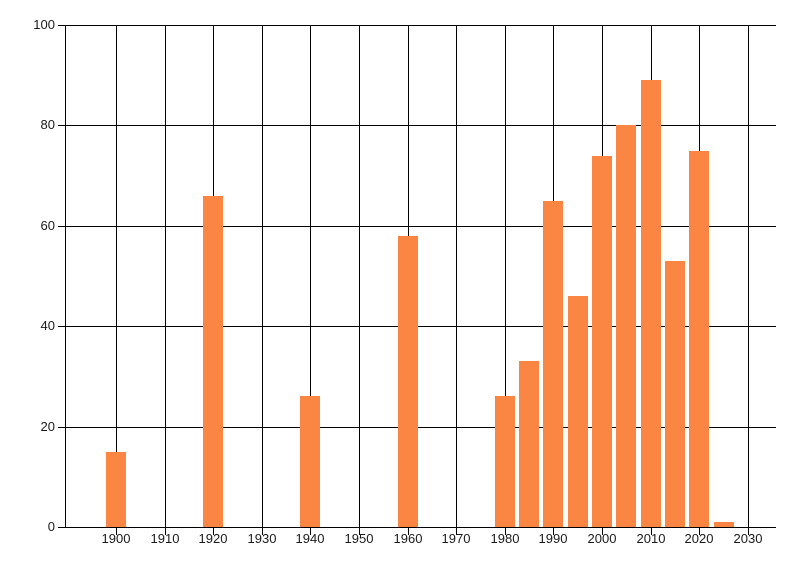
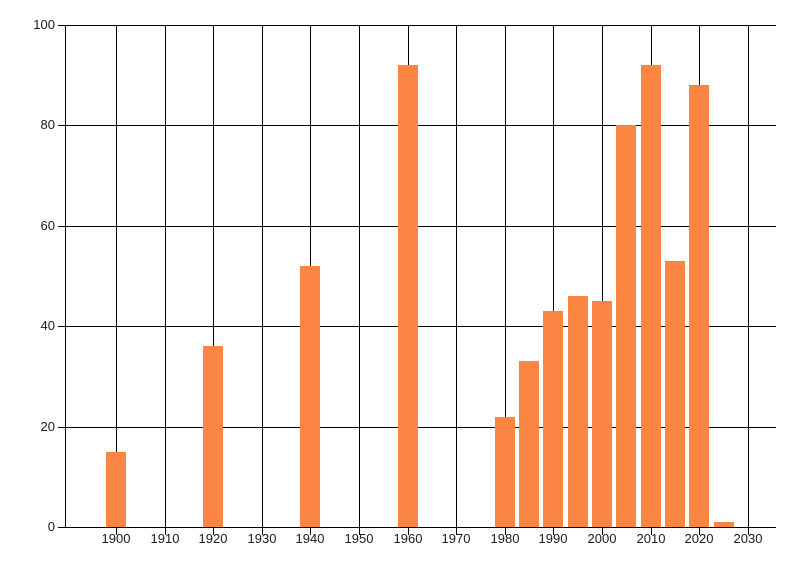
1920: 66 -> 36
1940: 26 -> 52
1960: 58 -> 92
1980: 26 -> 22
1990: 65 -> 43
2000: 74 -> 45
2010: 89 -> 92
2020: 75 -> 88
